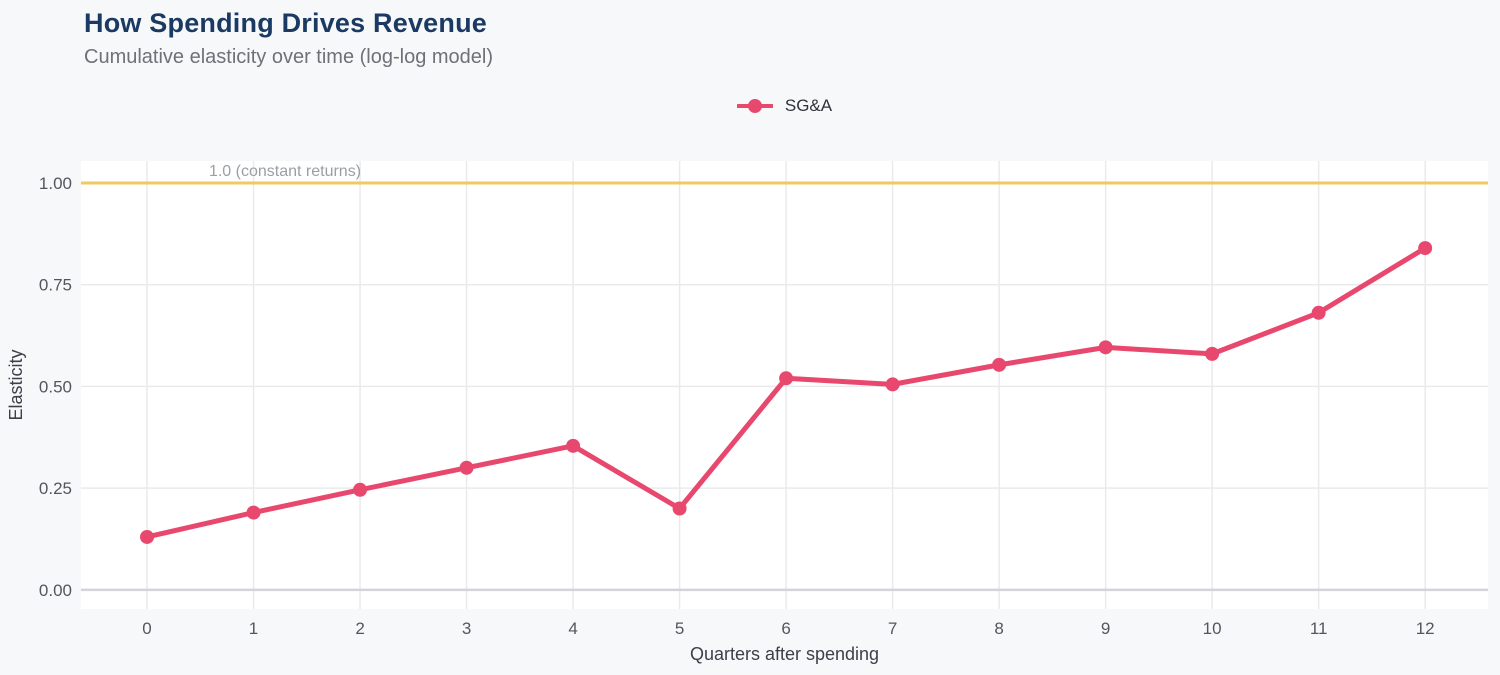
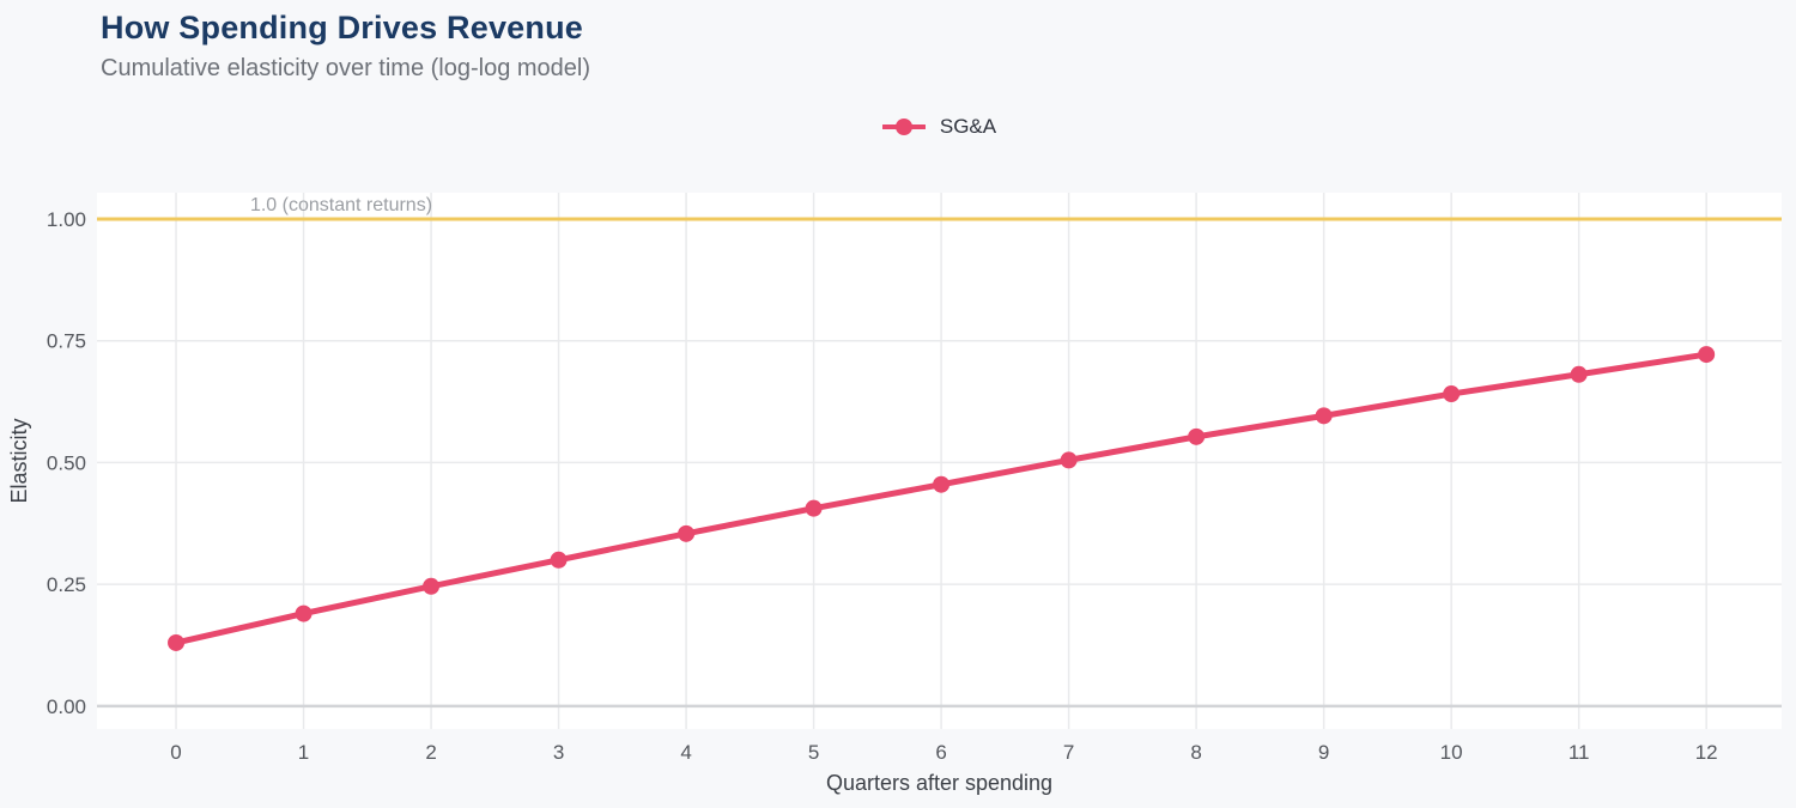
5: 0.20 -> 0.41
6: 0.52 -> 0.46
10: 0.58 -> 0.64
12: 0.84 -> 0.72
